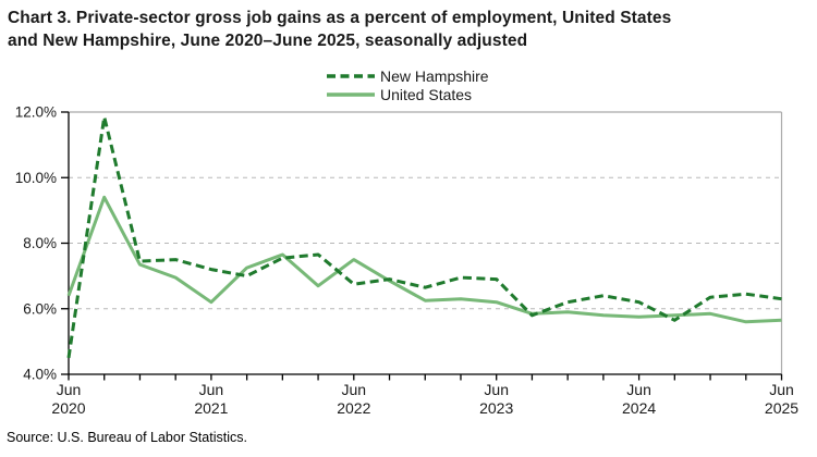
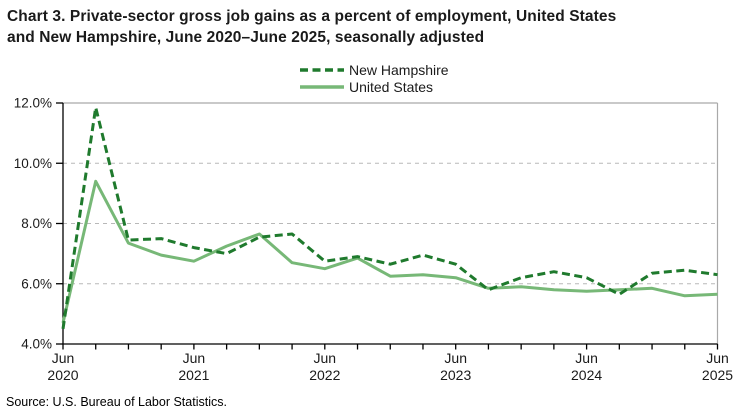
United States/Jun 2020: 6.4% -> 4.7%
United States/Jun 2021: 6.2% -> 6.8%
United States/Jun 2022: 7.5% -> 6.5%
New Hampshire/Jun 2023: 6.9% -> 6.7%
